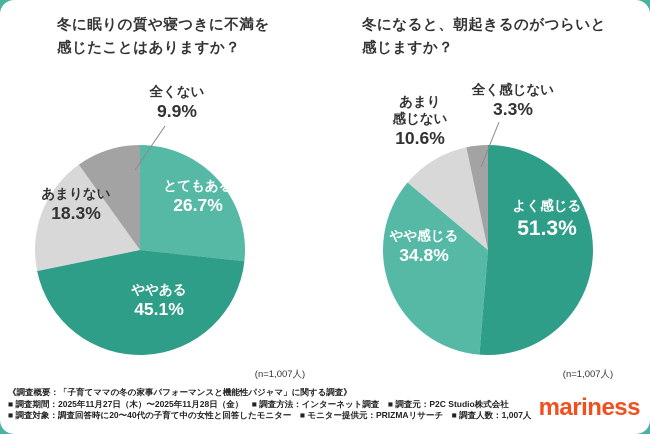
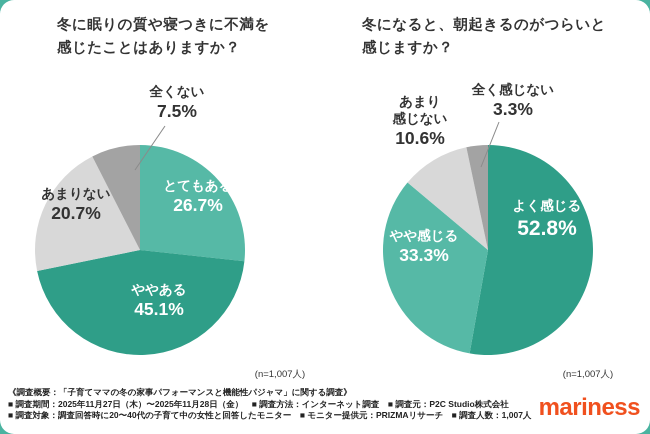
冬に眠りの質や寝つきに不満を 感じたことはありますか？/あまりない: 18.3% -> 20.7%
冬に眠りの質や寝つきに不満を 感じたことはありますか？/全くない: 9.9% -> 7.5%
冬になると、朝起きるのがつらいと 感じますか？/よく感じる: 51.3% -> 52.8%
冬になると、朝起きるのがつらいと 感じますか？/やや感じる: 34.8% -> 33.3%
